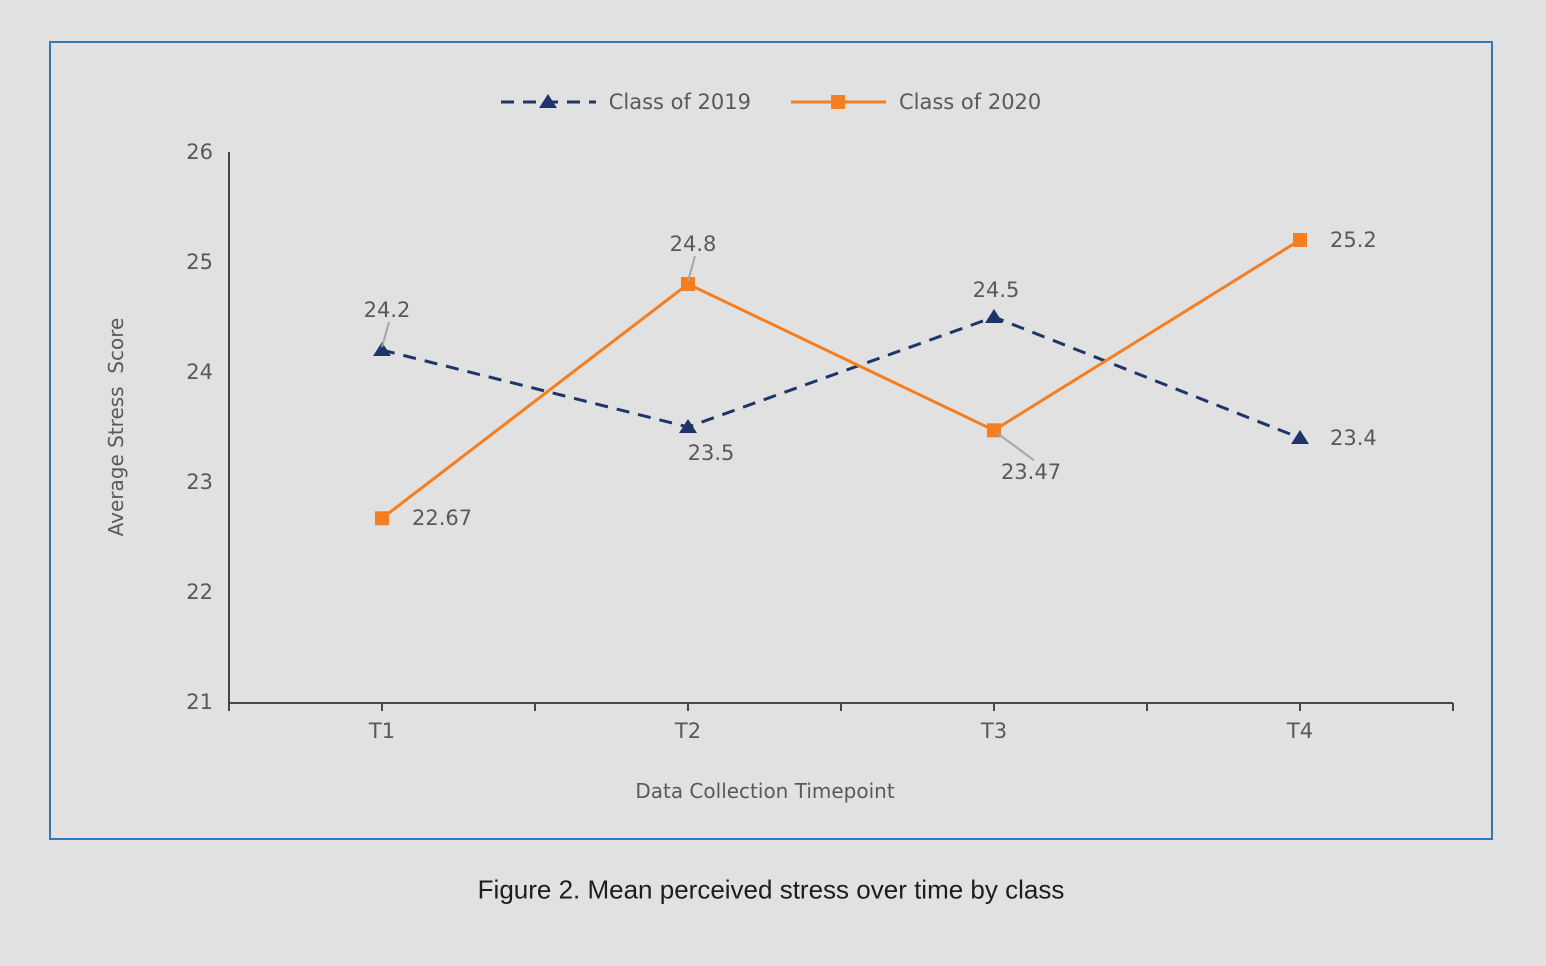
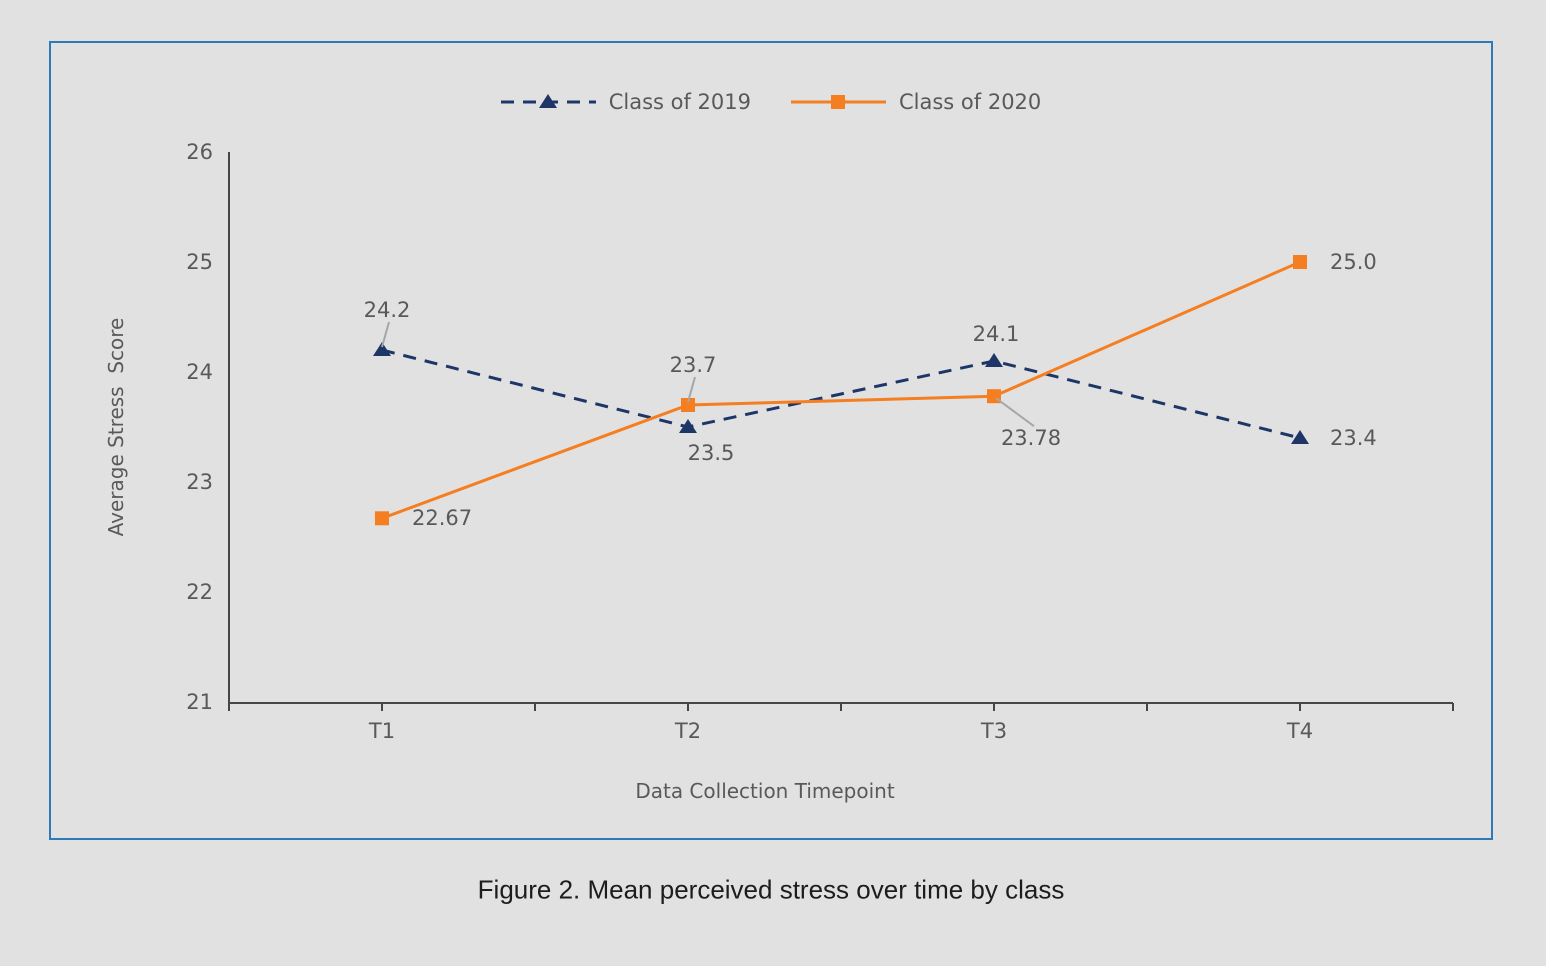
Class of 2020/T2: 24.8 -> 23.7
Class of 2019/T3: 24.5 -> 24.1
Class of 2020/T3: 23.47 -> 23.78
Class of 2020/T4: 25.2 -> 25.0
